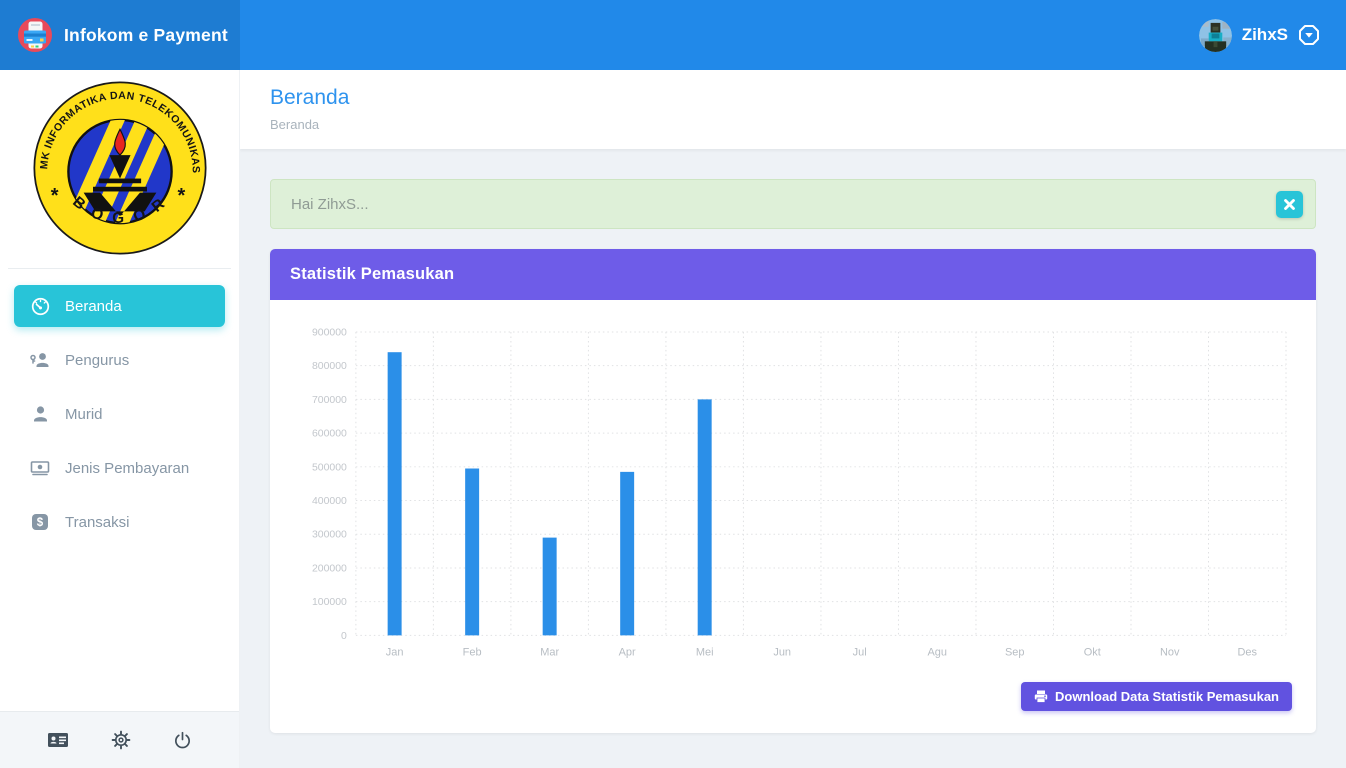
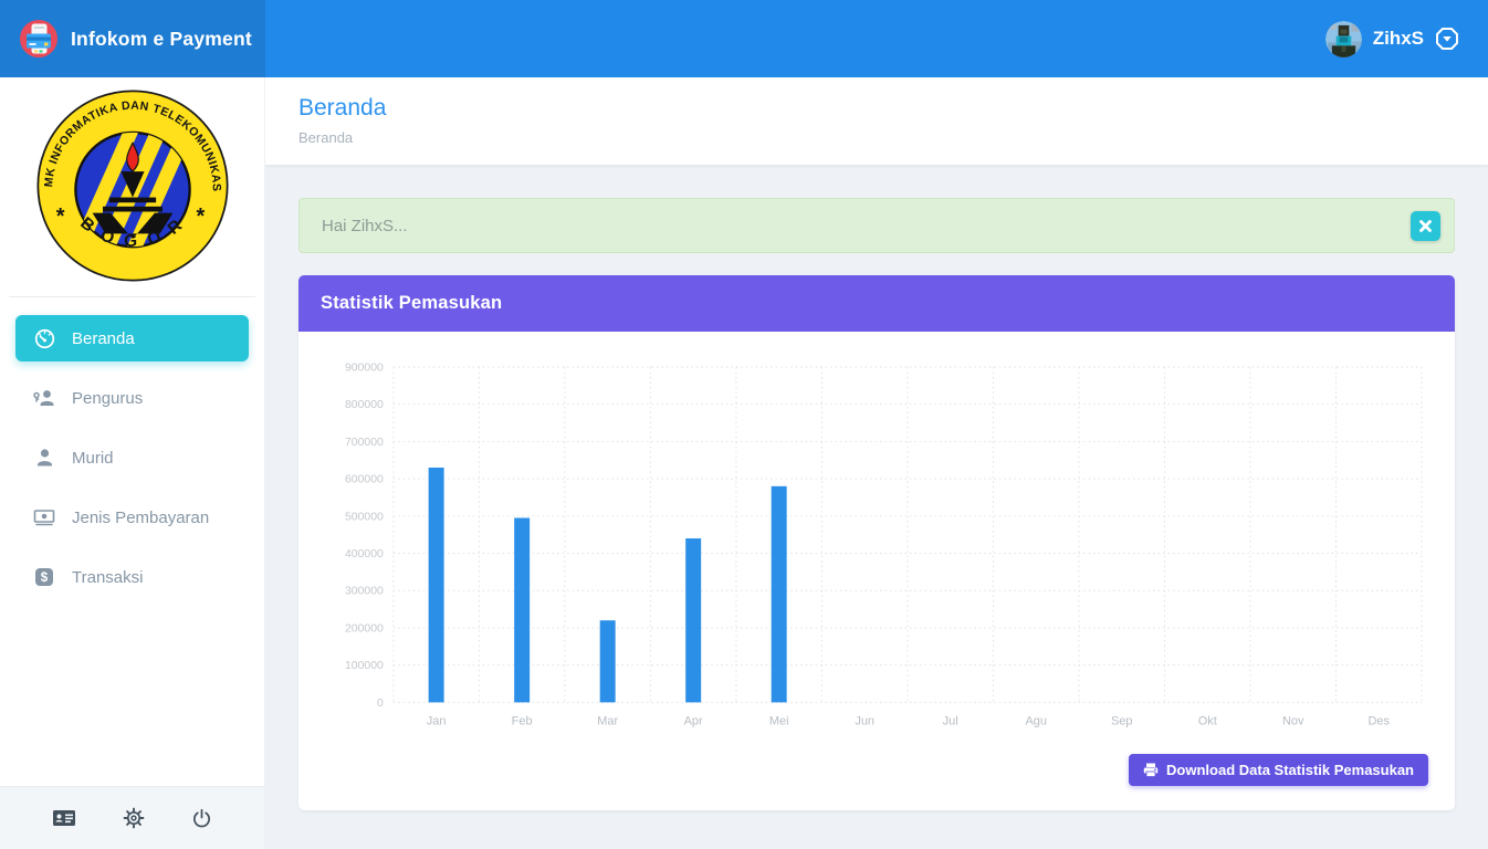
Jan: 840000 -> 630000
Mar: 290000 -> 220000
Apr: 480000 -> 440000
Mei: 700000 -> 580000
